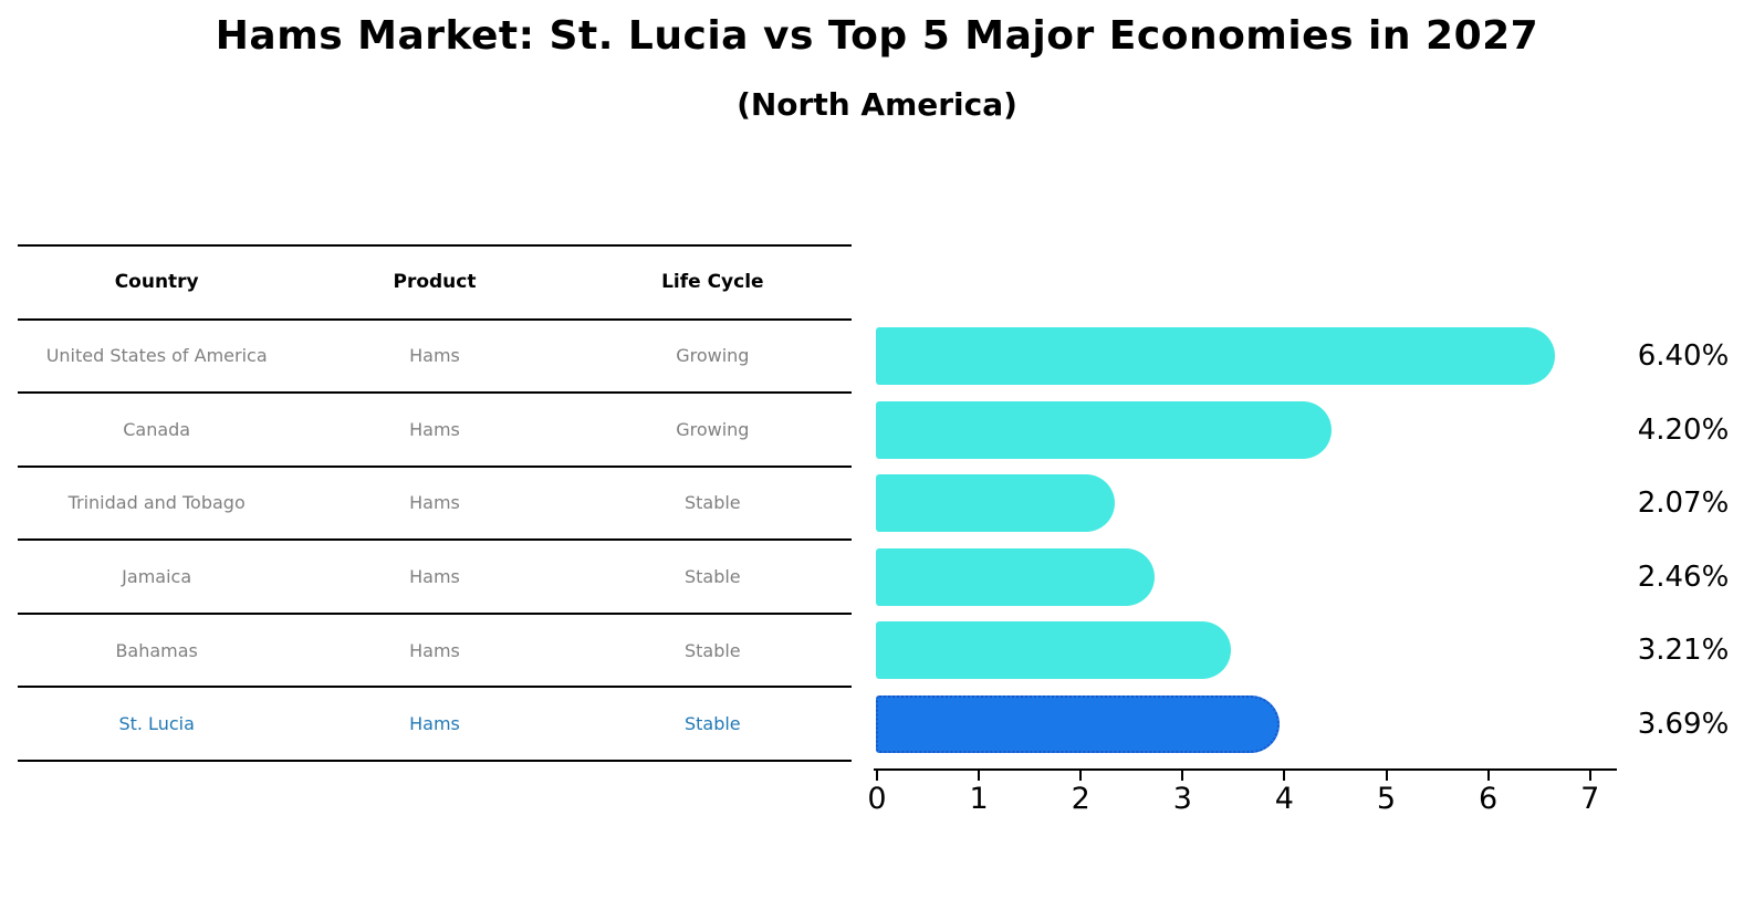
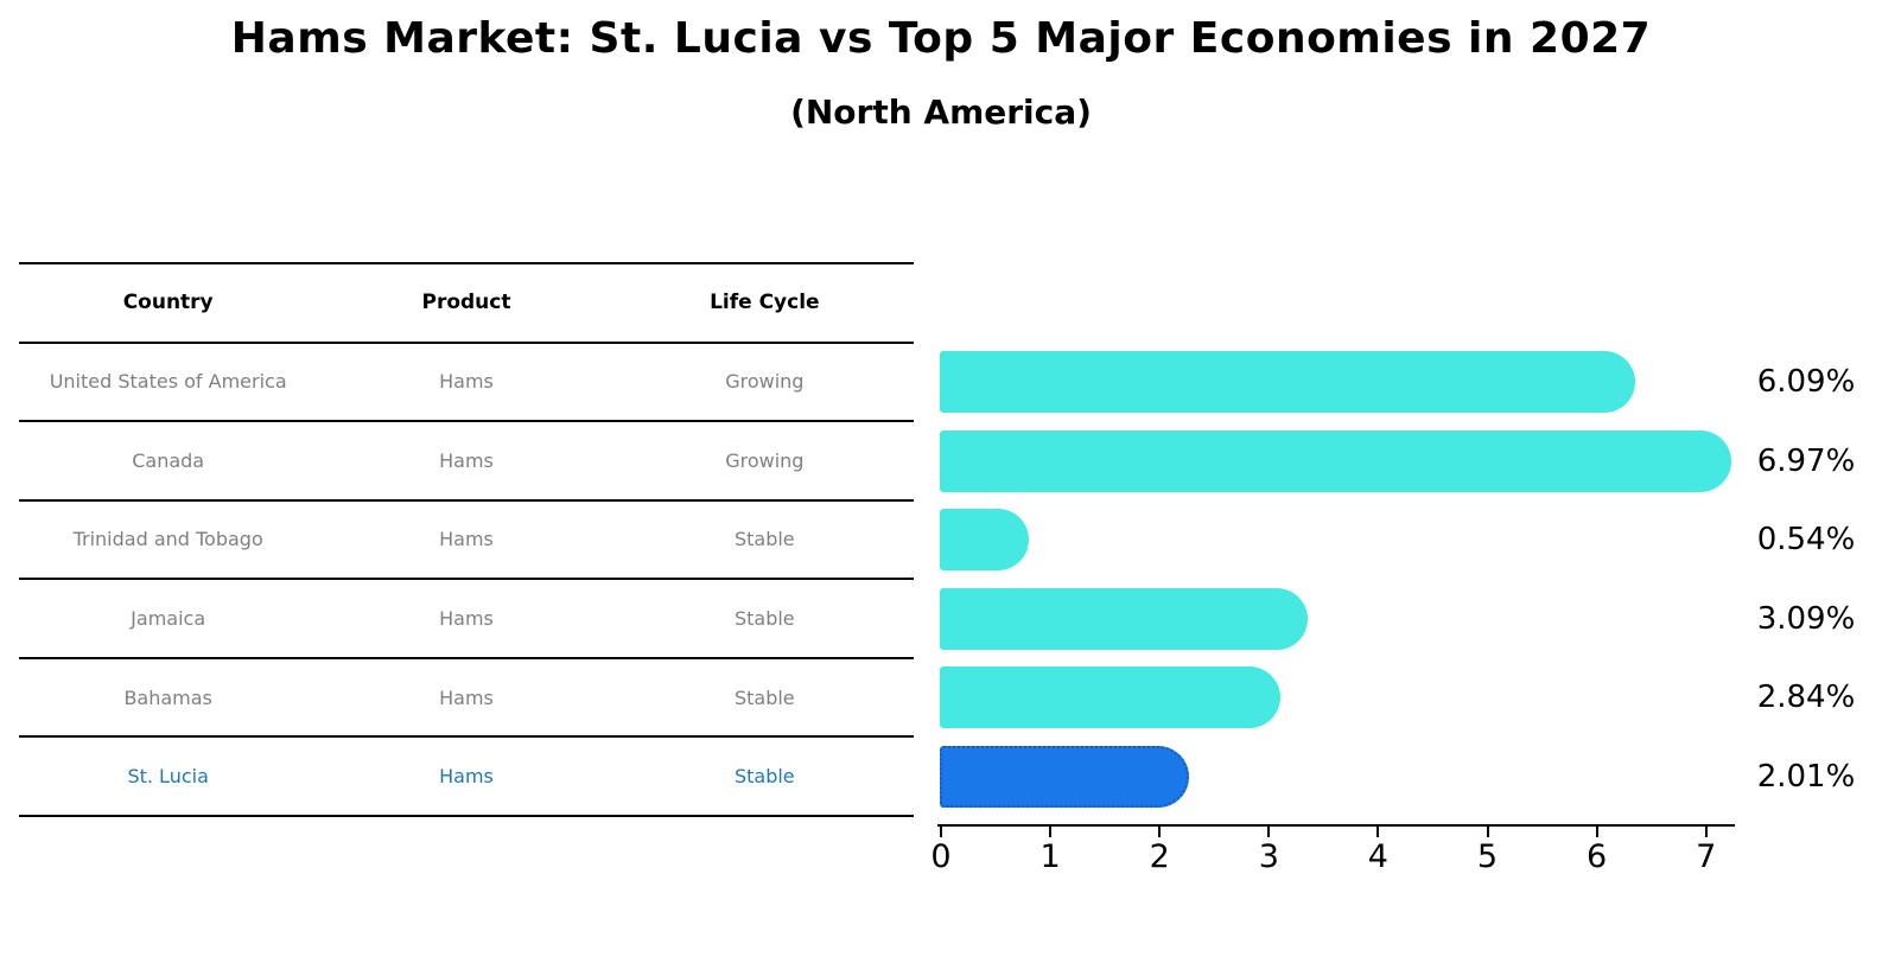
United States of America: 6.40% -> 6.09%
Canada: 4.20% -> 6.97%
Trinidad and Tobago: 2.07% -> 0.54%
Jamaica: 2.46% -> 3.09%
Bahamas: 3.21% -> 2.84%
St. Lucia: 3.69% -> 2.01%
